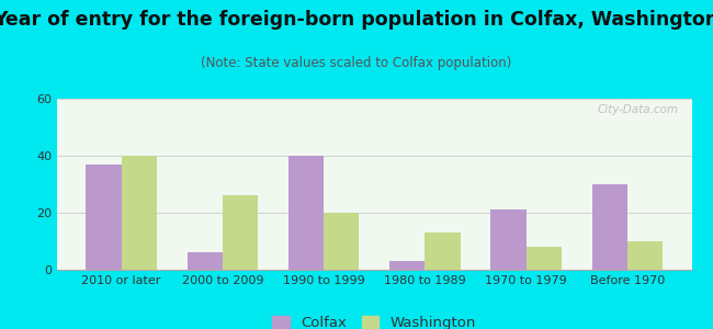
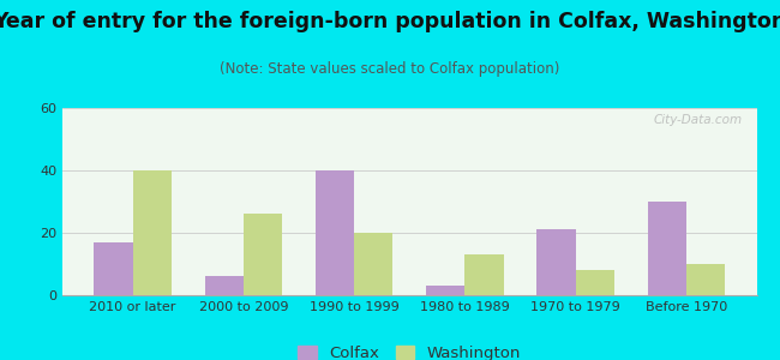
Colfax/2010 or later: 37 -> 17
